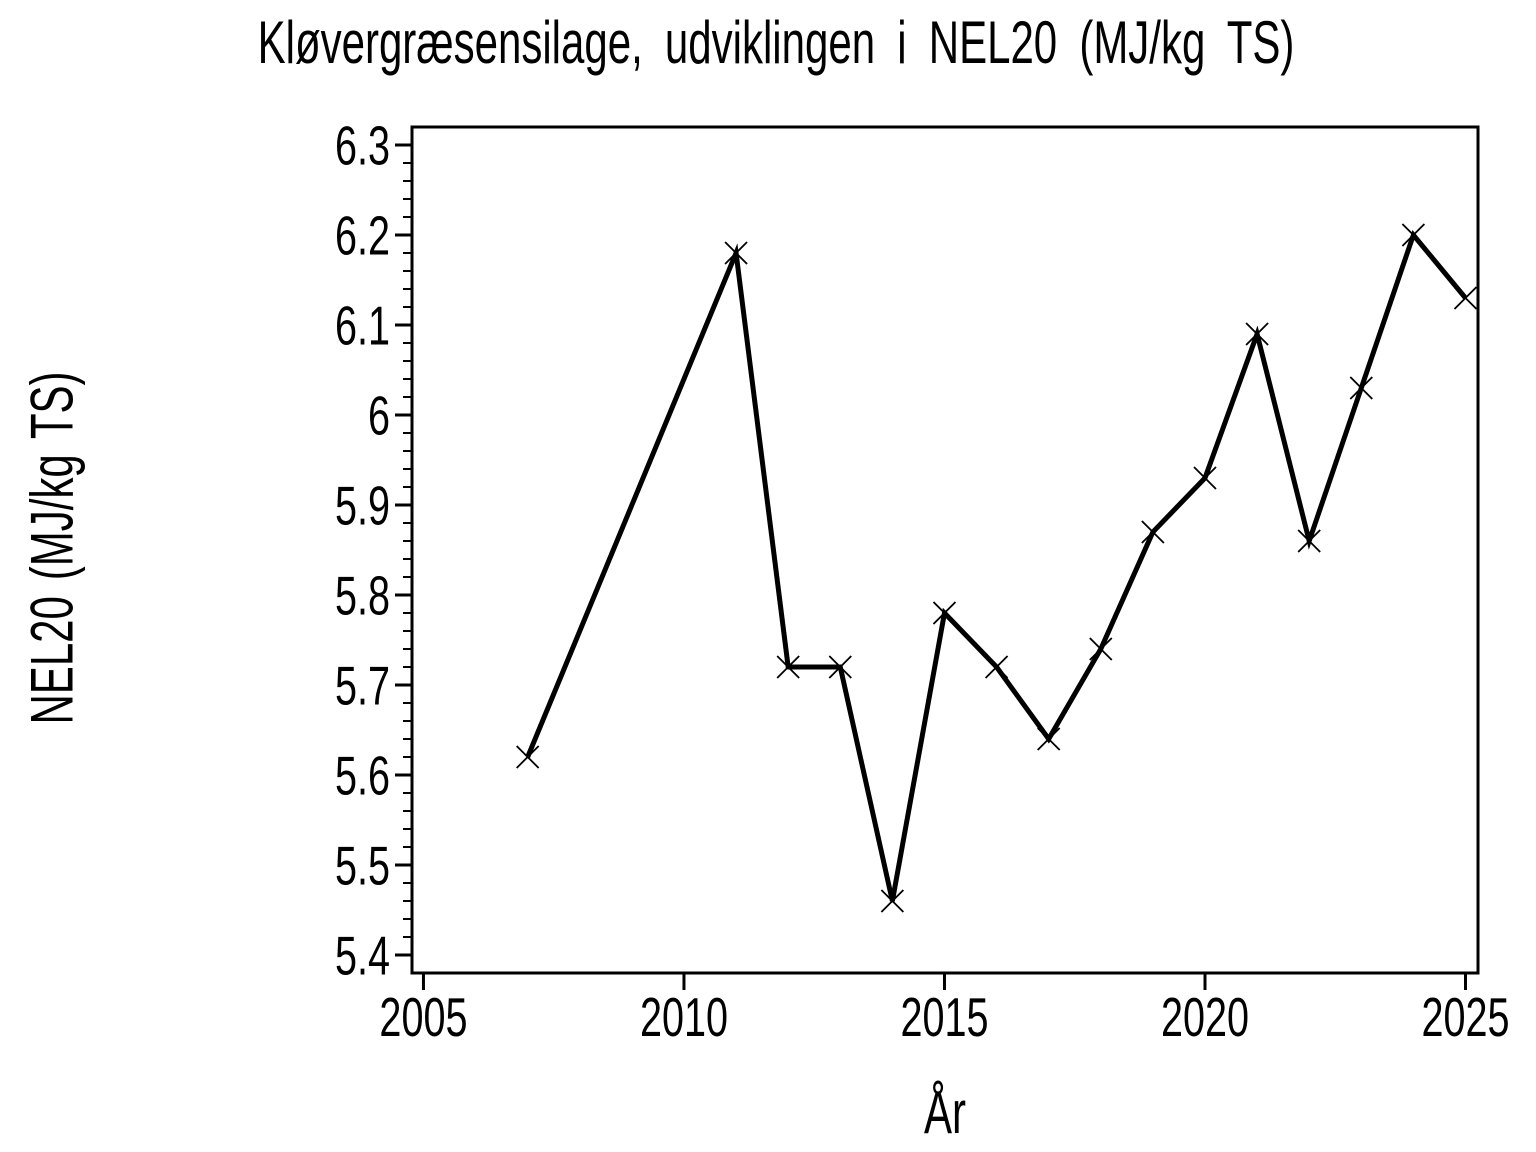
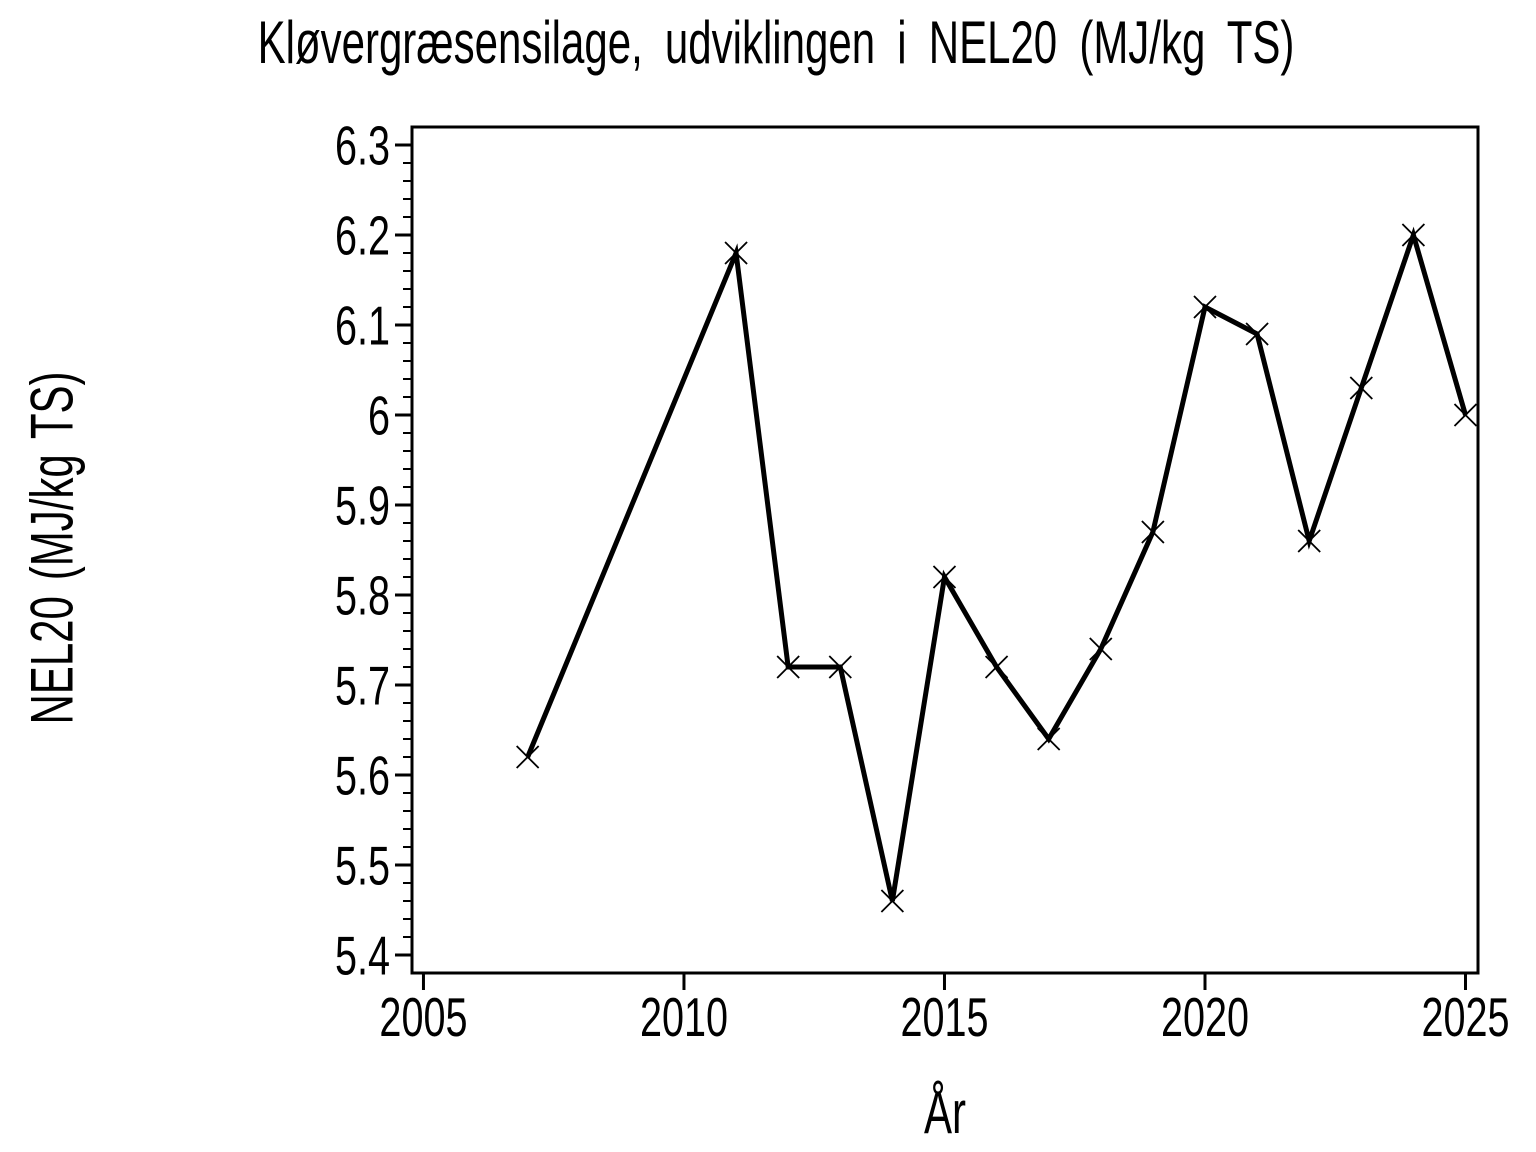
2015: 5.78 -> 5.82
2020: 5.93 -> 6.12
2025: 6.13 -> 6.00
